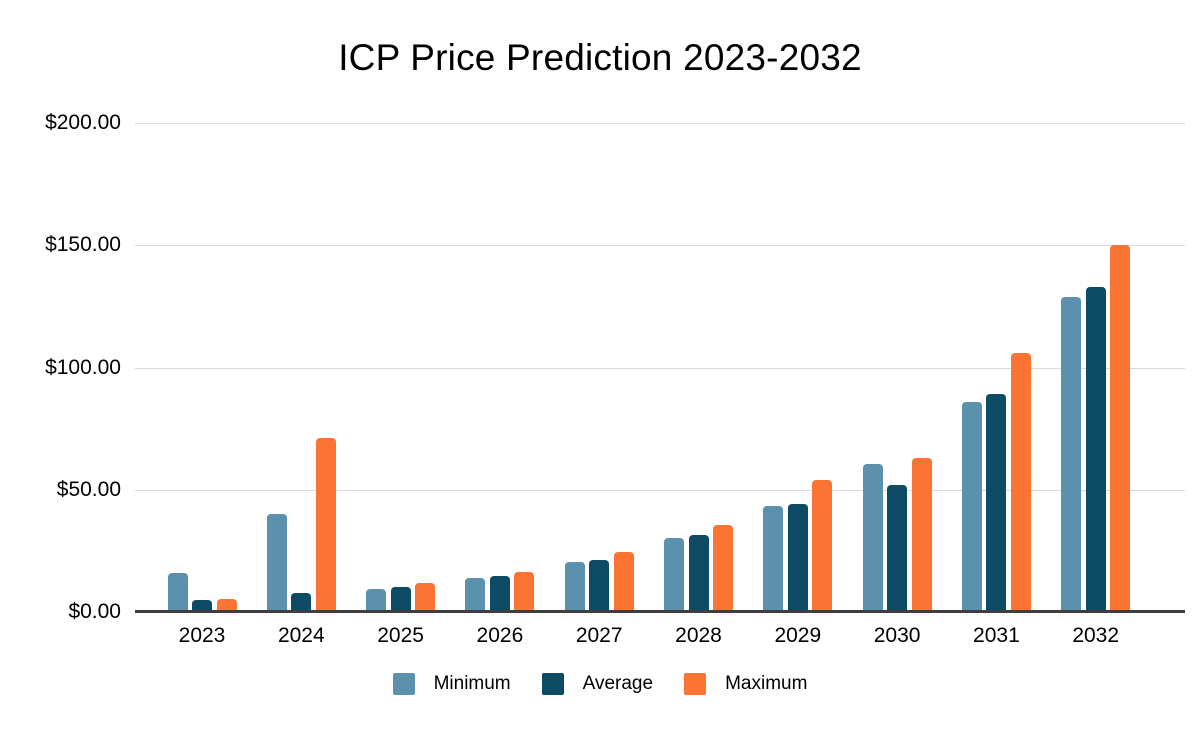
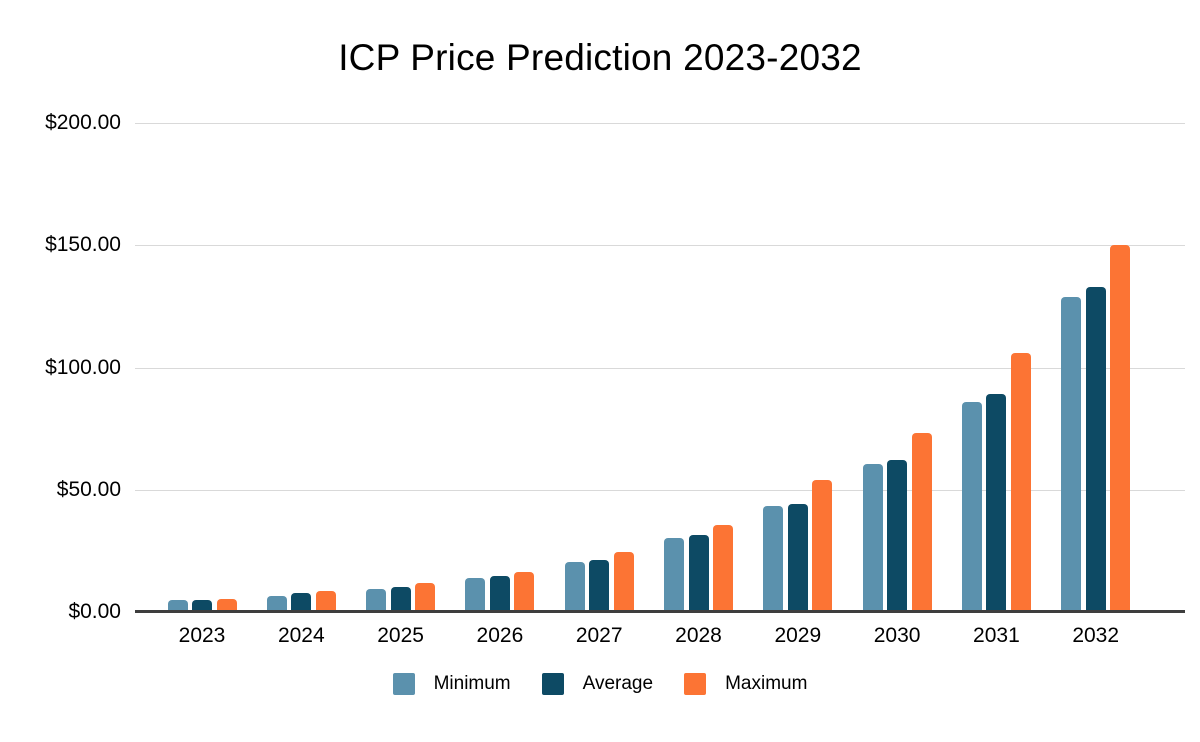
Minimum/2023: $16 -> $5
Minimum/2024: $40 -> $7
Maximum/2024: $71 -> $8
Average/2030: $52 -> $62
Maximum/2030: $63 -> $73
